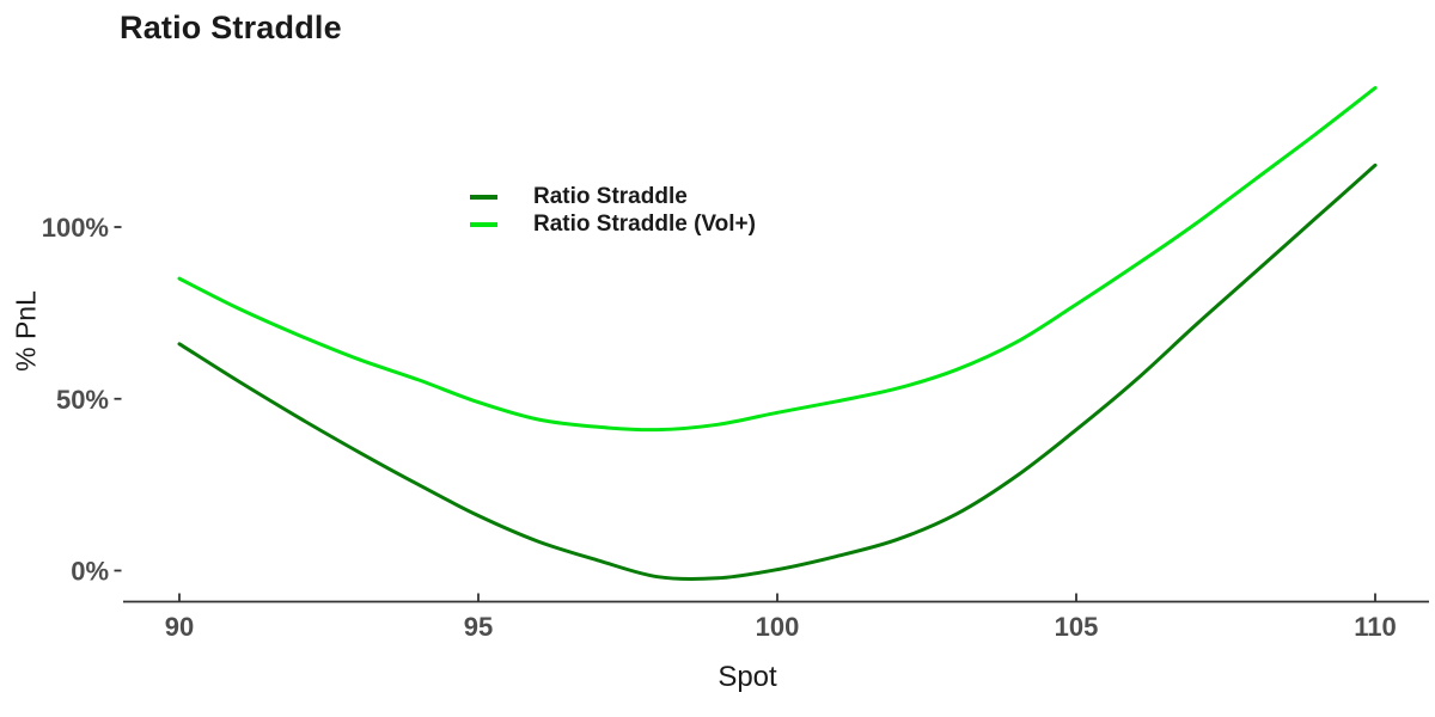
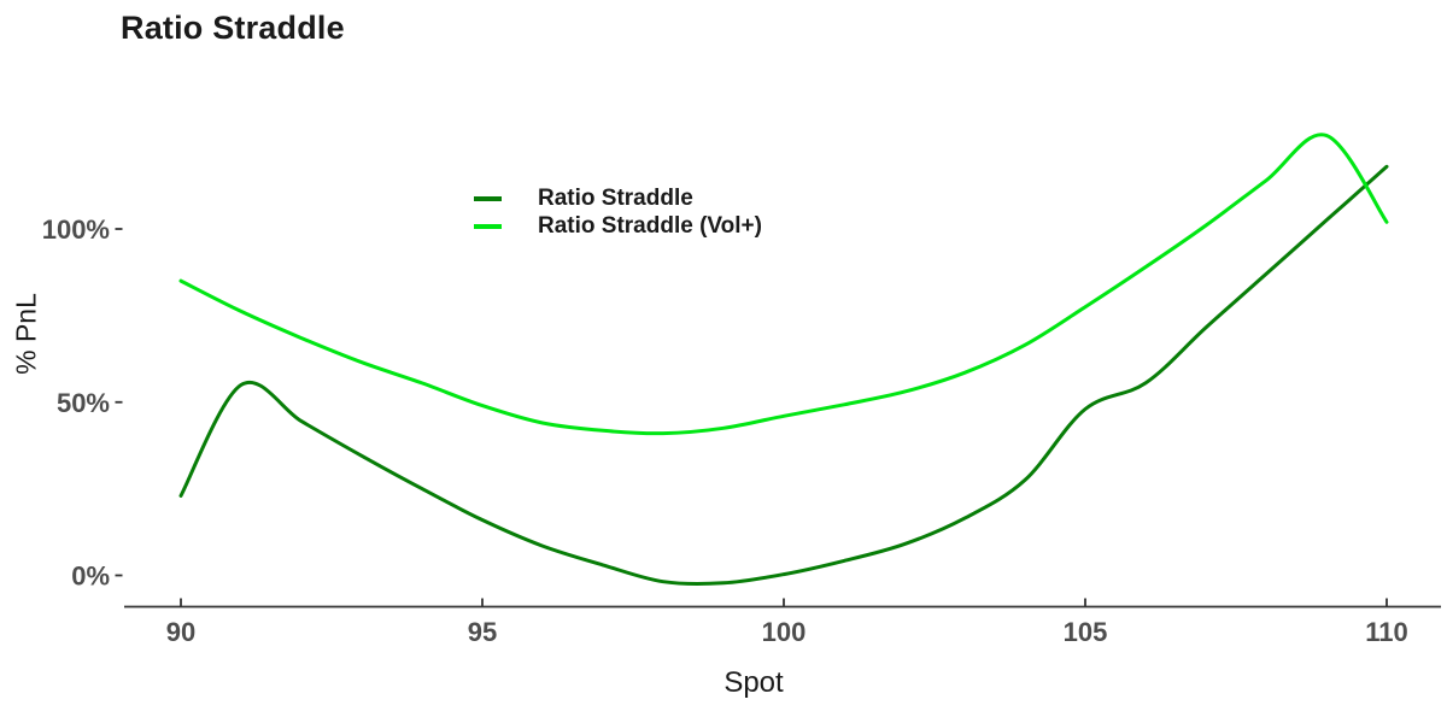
Ratio Straddle/90: 66% -> 23%
Ratio Straddle/105: 41% -> 48%
Ratio Straddle (Vol+)/110: 140% -> 102%
